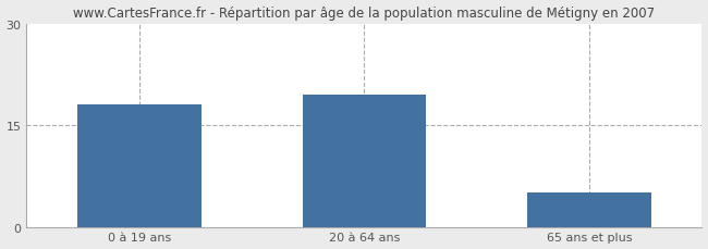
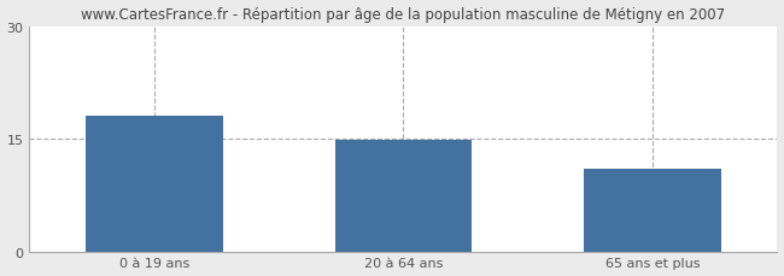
20 à 64 ans: 19.5 -> 14.8
65 ans et plus: 5.0 -> 11.0
